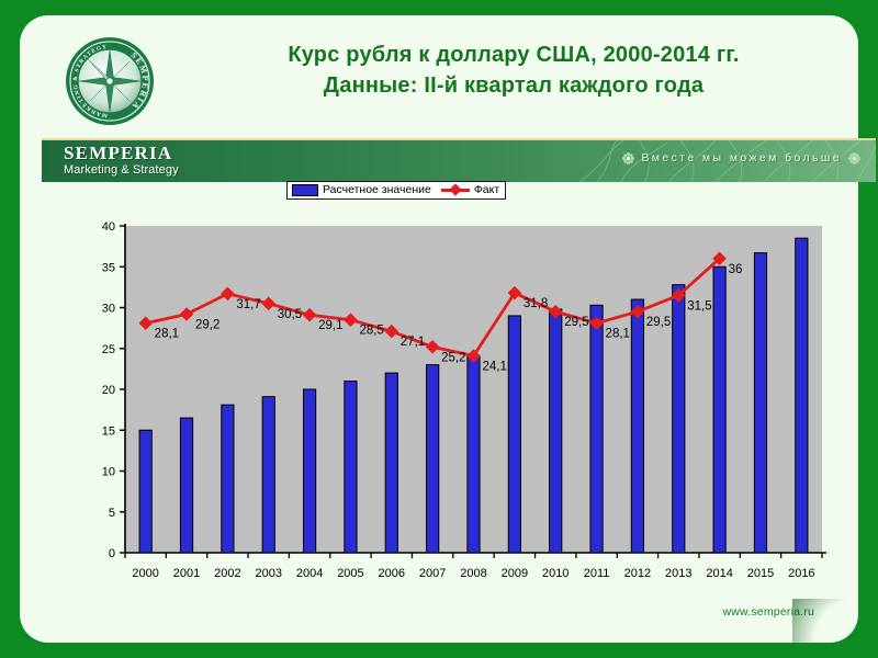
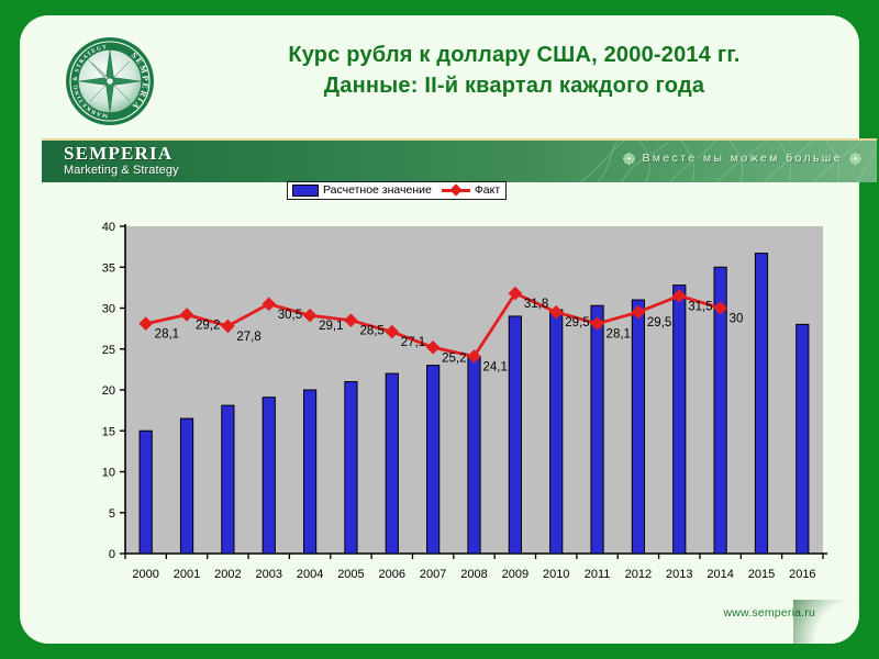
Факт/2002: 31,7 -> 27,8
Факт/2014: 36 -> 30
Расчетное значение/2016: 38 -> 28
